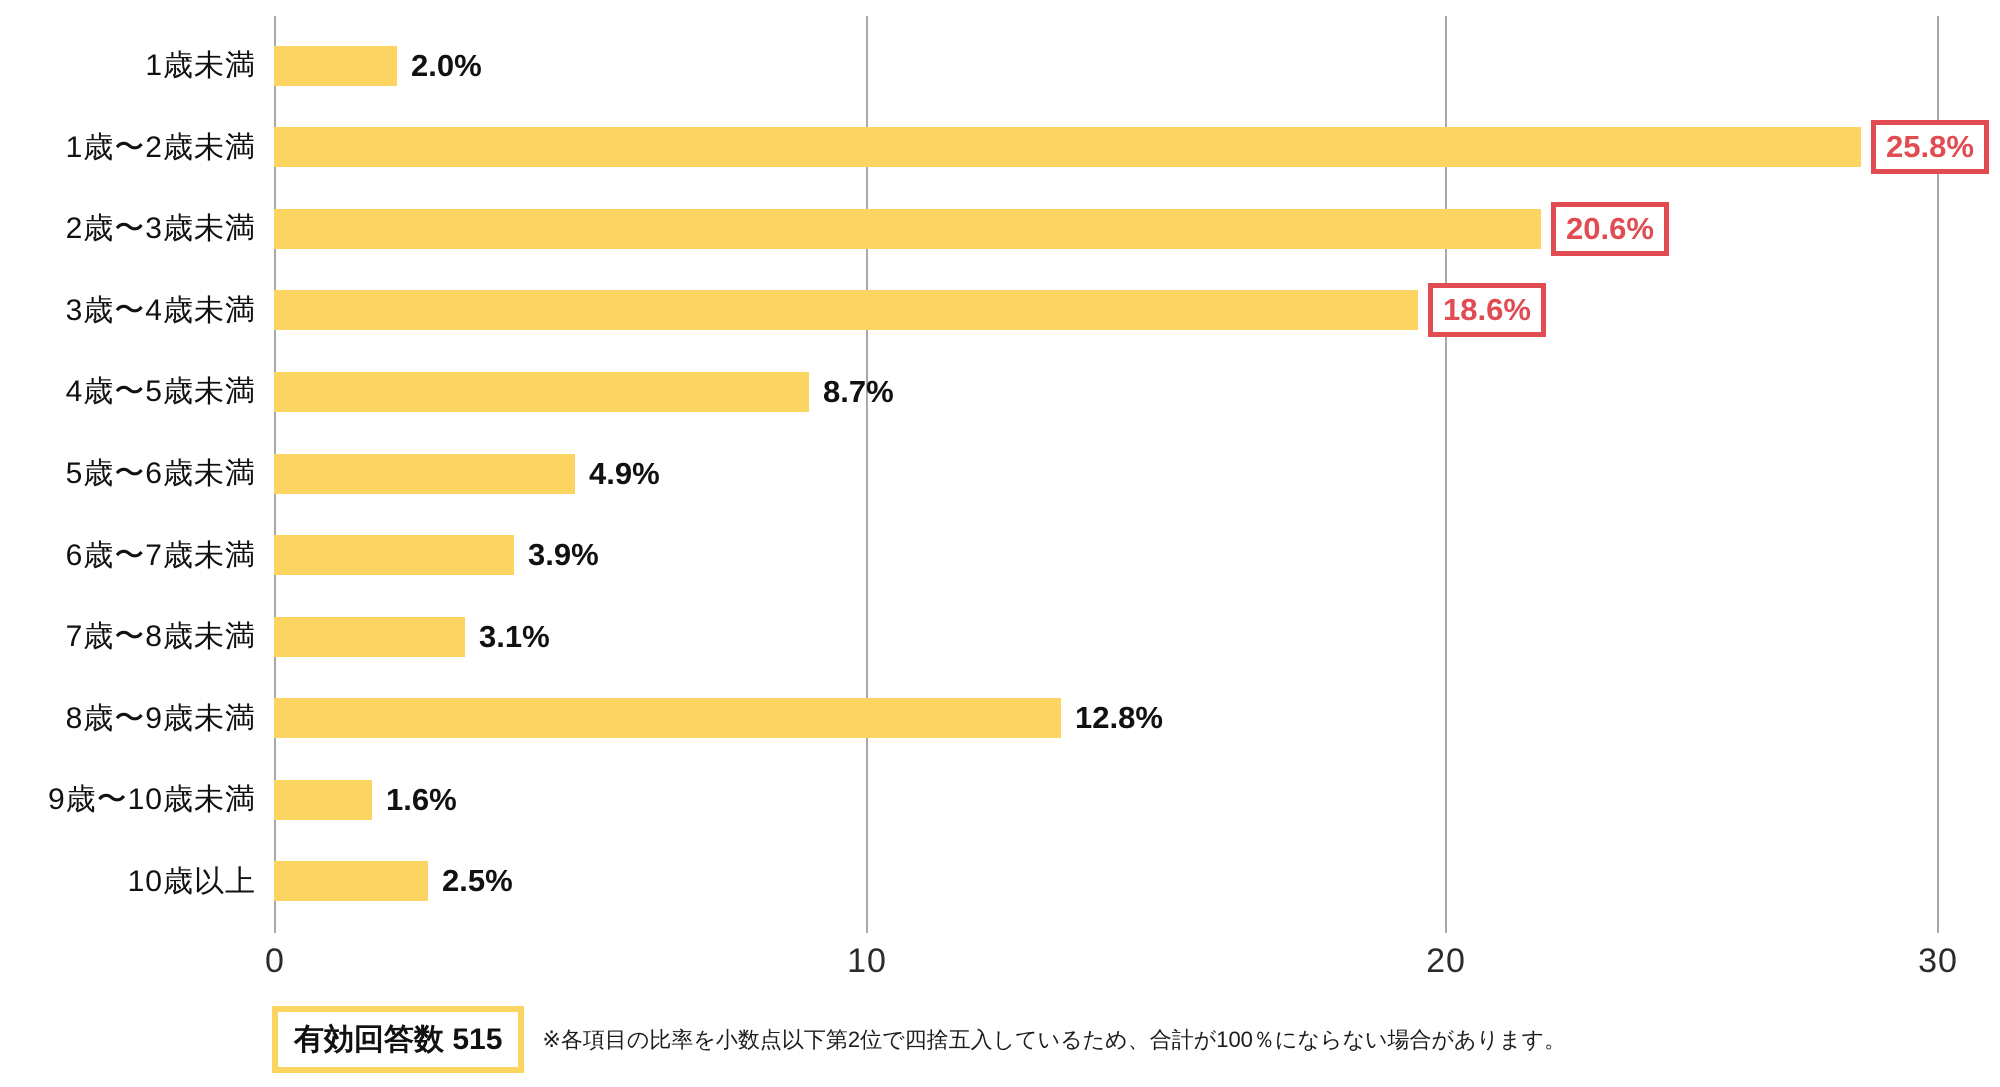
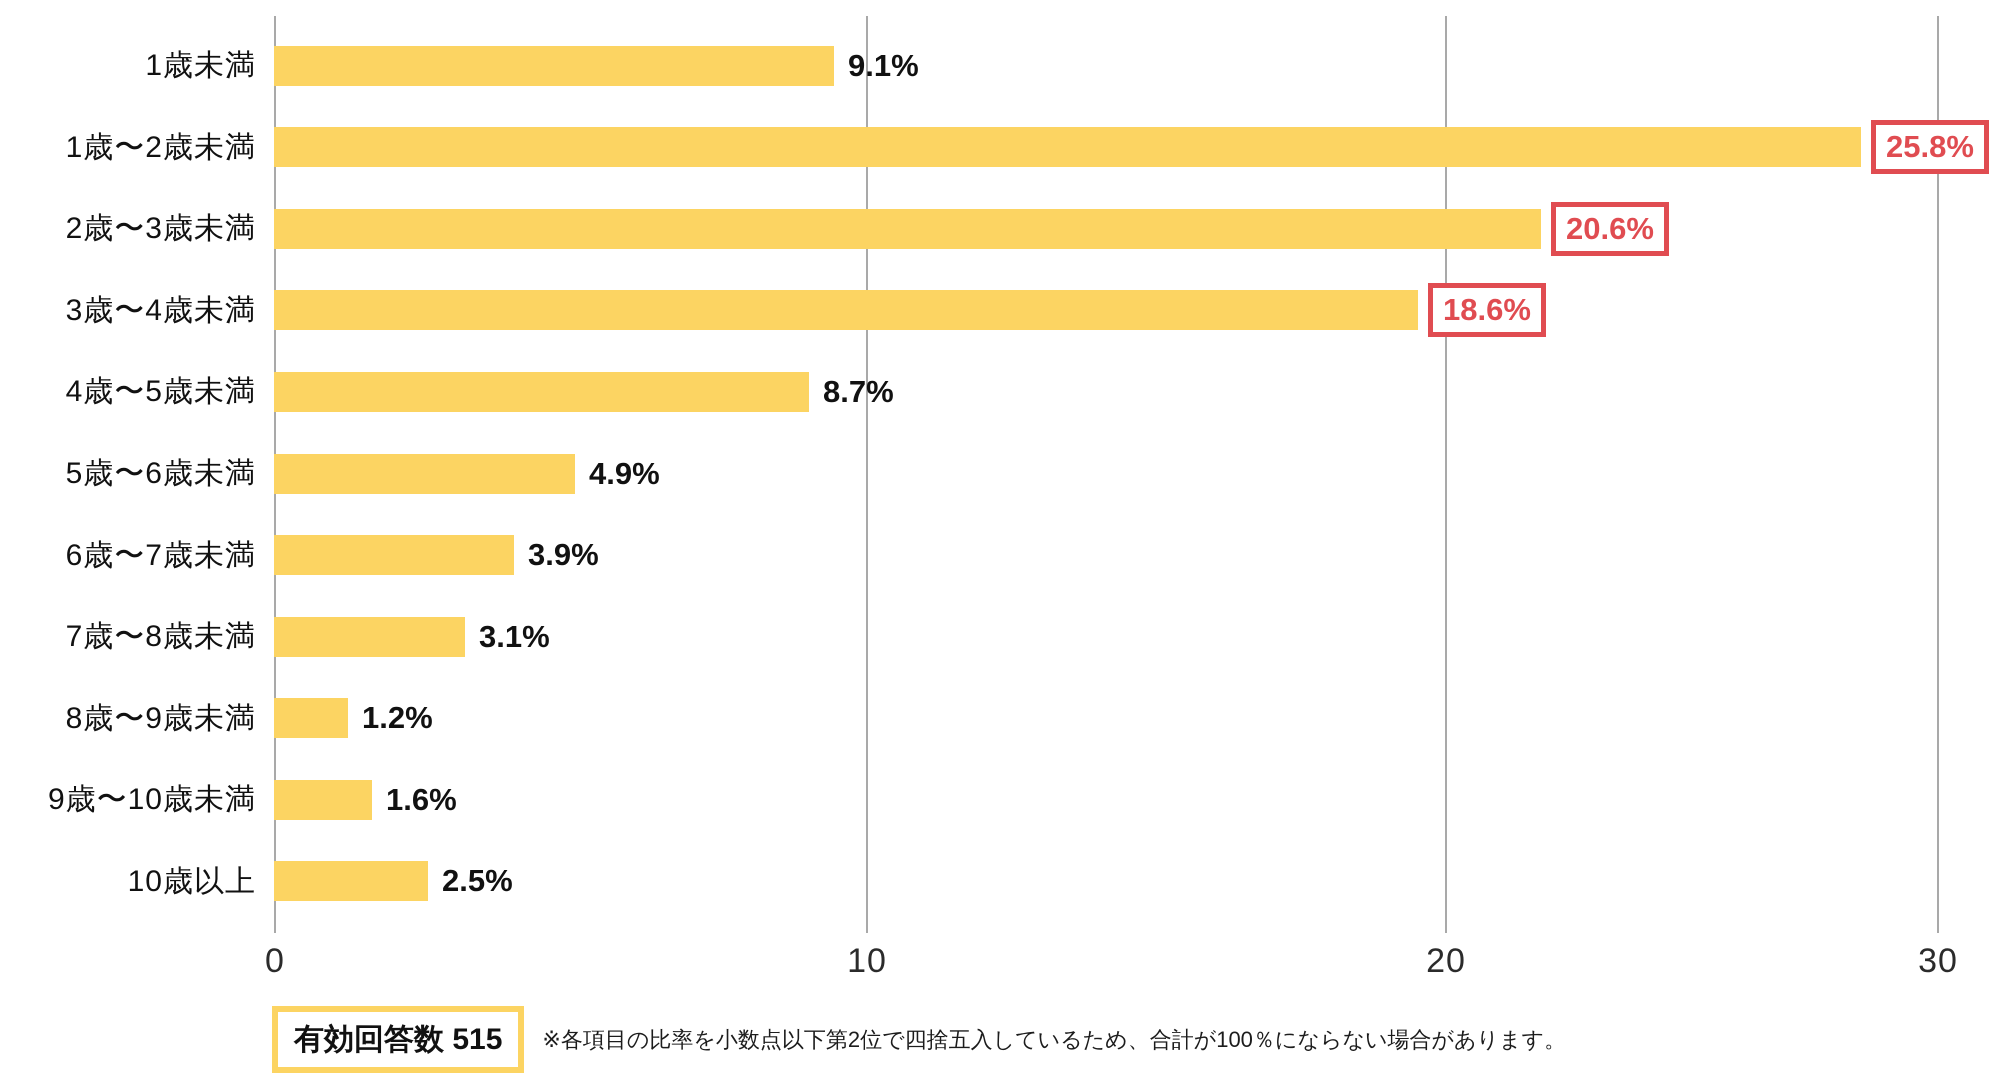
1歳未満: 2.0% -> 9.1%
8歳〜9歳未満: 12.8% -> 1.2%
